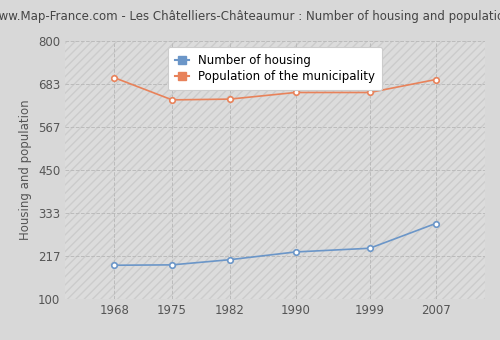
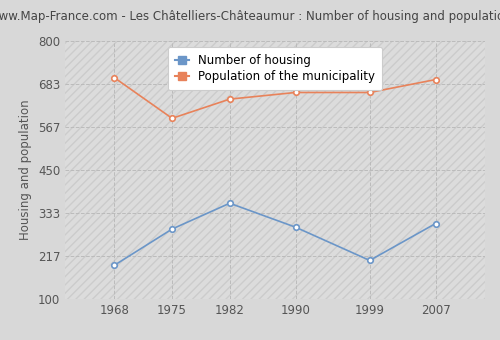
Number of housing/1975: 193 -> 290
Population of the municipality/1975: 640 -> 590
Number of housing/1982: 207 -> 360
Number of housing/1990: 228 -> 295
Number of housing/1999: 238 -> 205
